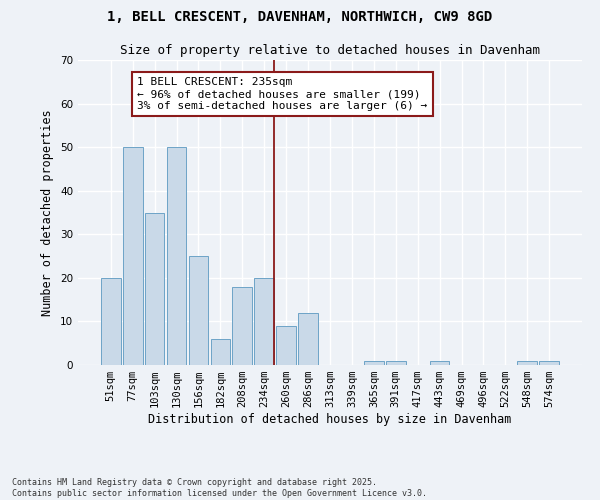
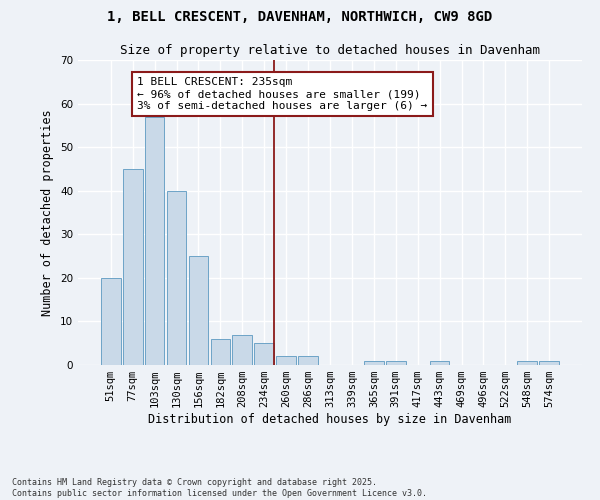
77sqm: 50 -> 45
103sqm: 35 -> 57
130sqm: 50 -> 40
208sqm: 18 -> 7
234sqm: 20 -> 5
260sqm: 9 -> 2
286sqm: 12 -> 2
